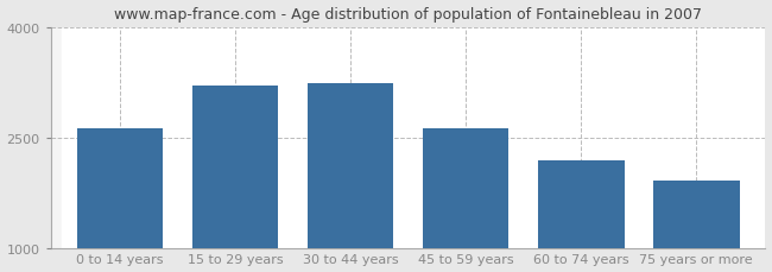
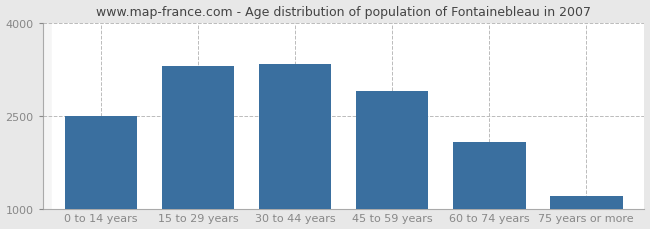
0 to 14 years: 2620 -> 2500
15 to 29 years: 3200 -> 3300
30 to 44 years: 3240 -> 3340
45 to 59 years: 2620 -> 2900
60 to 74 years: 2190 -> 2080
75 years or more: 1920 -> 1200
